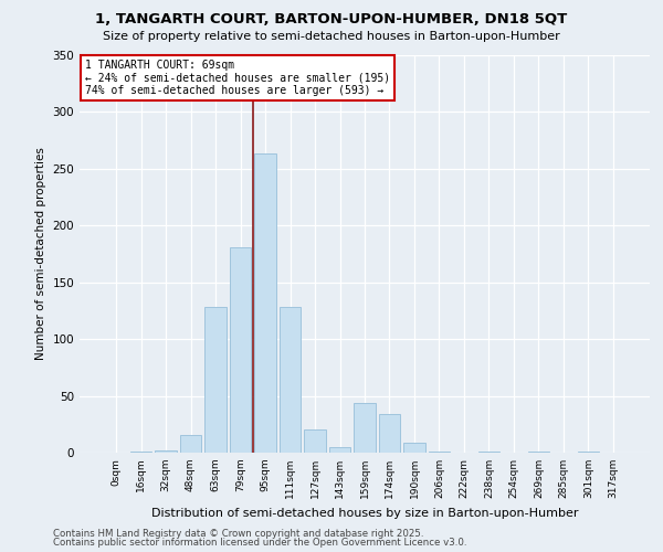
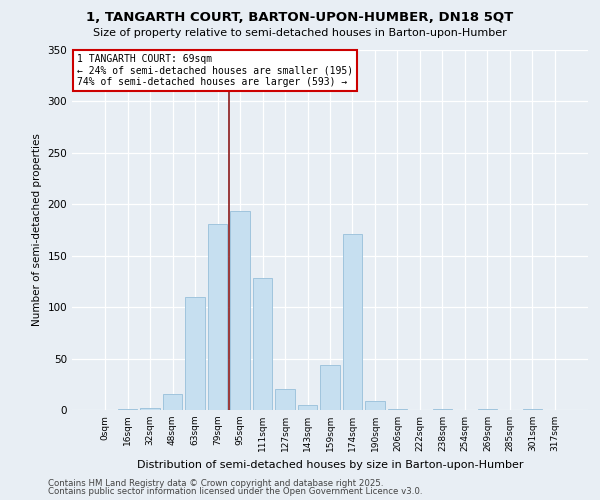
63sqm: 128 -> 110
95sqm: 263 -> 193
174sqm: 34 -> 171
